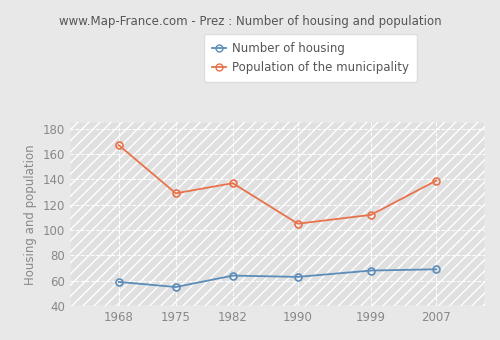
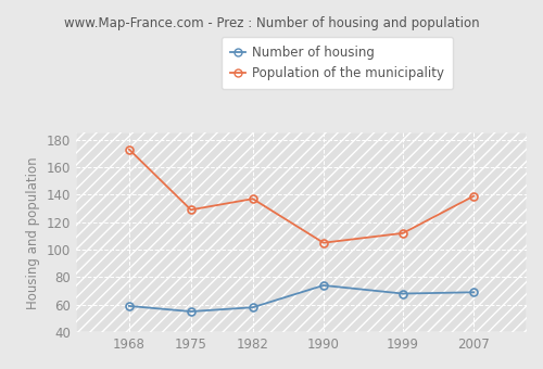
Population of the municipality/1968: 167 -> 173
Number of housing/1982: 64 -> 58
Number of housing/1990: 63 -> 74
